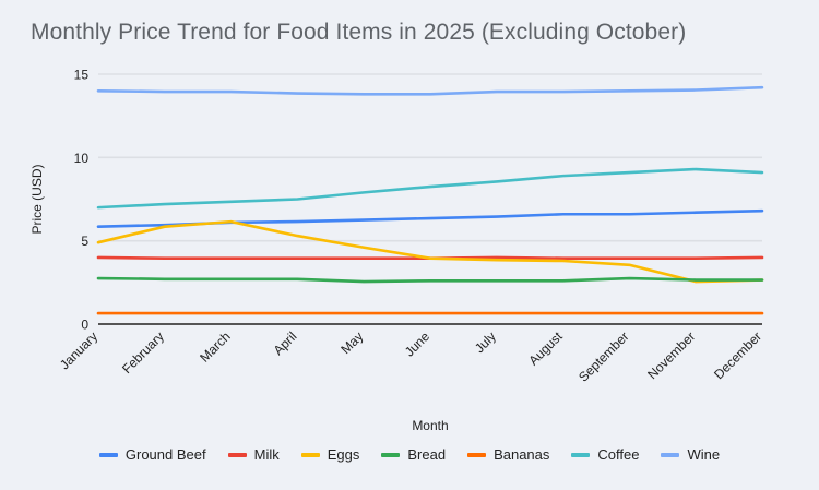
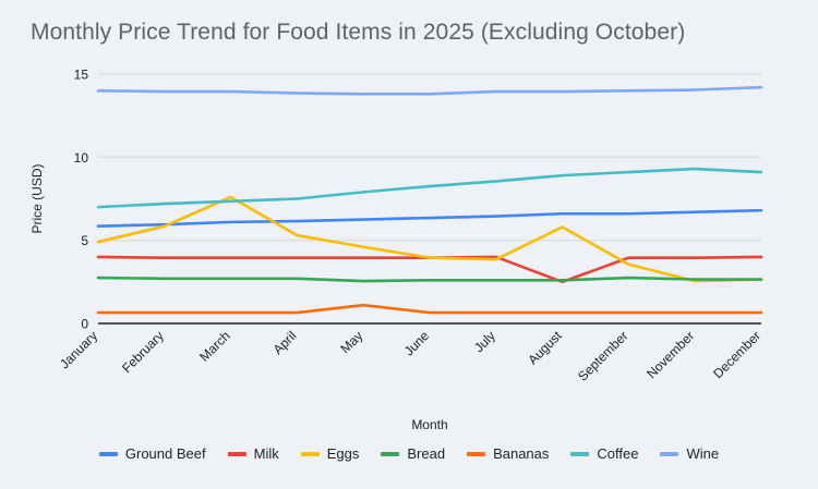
Eggs/March: 6.2 -> 7.6
Bananas/May: 0.7 -> 1.1
Milk/August: 4.0 -> 2.5
Eggs/August: 3.8 -> 5.8
